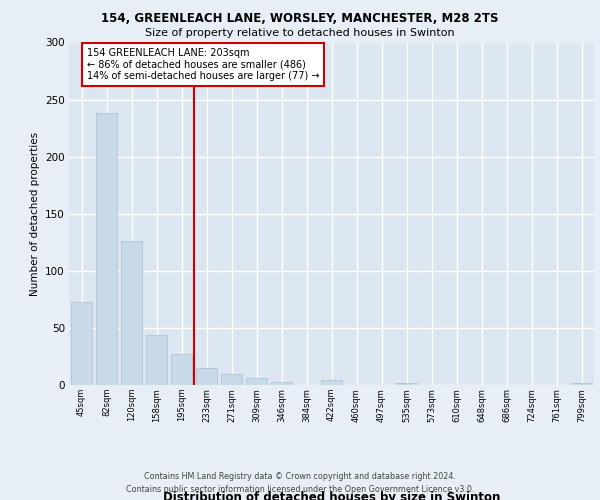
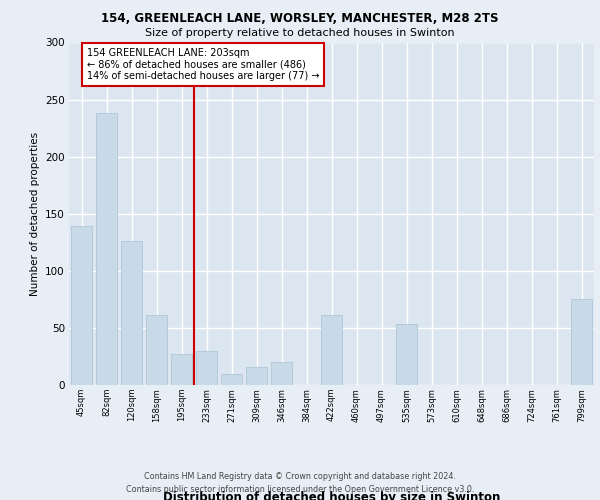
45sqm: 73 -> 139
158sqm: 44 -> 61
233sqm: 15 -> 30
309sqm: 6 -> 16
346sqm: 3 -> 20
422sqm: 4 -> 61
535sqm: 2 -> 53
799sqm: 2 -> 75
